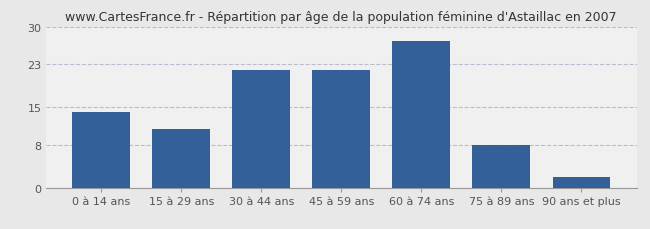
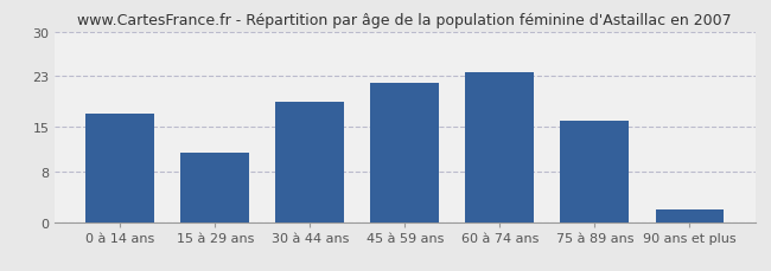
0 à 14 ans: 14.0 -> 17.0
30 à 44 ans: 22.0 -> 19.0
60 à 74 ans: 27.4 -> 23.5
75 à 89 ans: 8.0 -> 16.0
